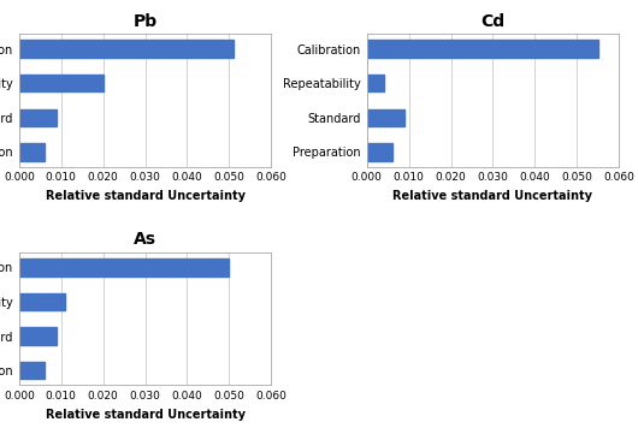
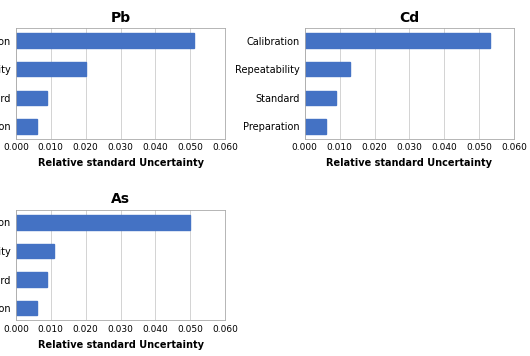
Cd/Calibration: 0.055 -> 0.053
Cd/Repeatability: 0.004 -> 0.013
